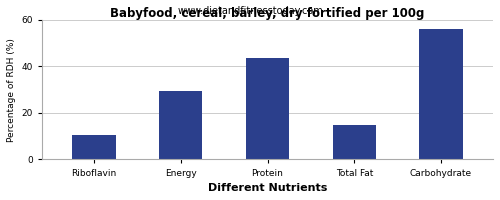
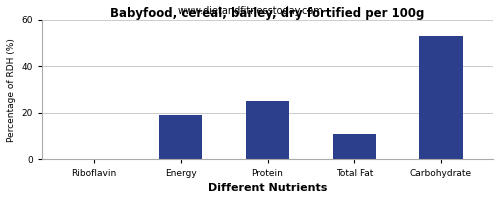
Riboflavin: 10.5 -> 0.4
Energy: 29.5 -> 19.0
Protein: 43.5 -> 25.0
Total Fat: 15.0 -> 11.0
Carbohydrate: 56.0 -> 53.0
